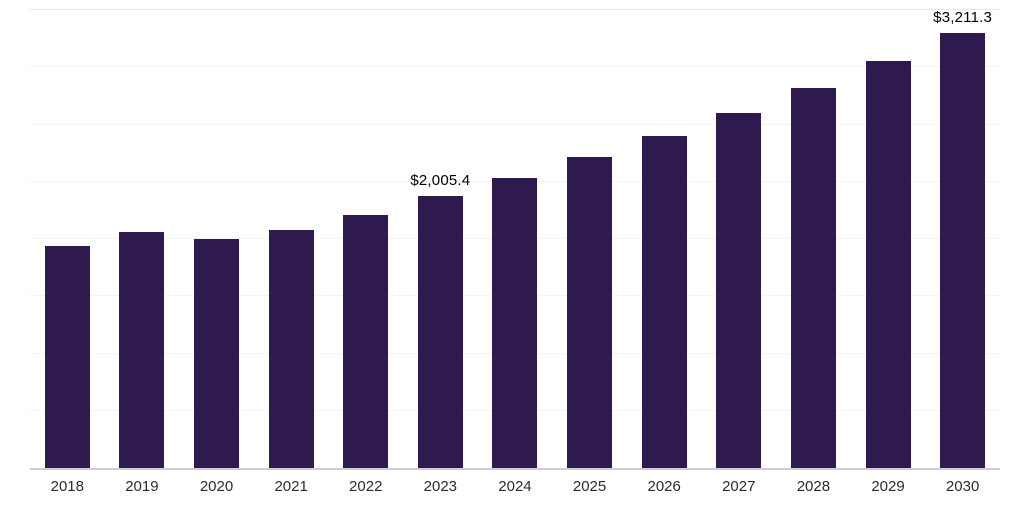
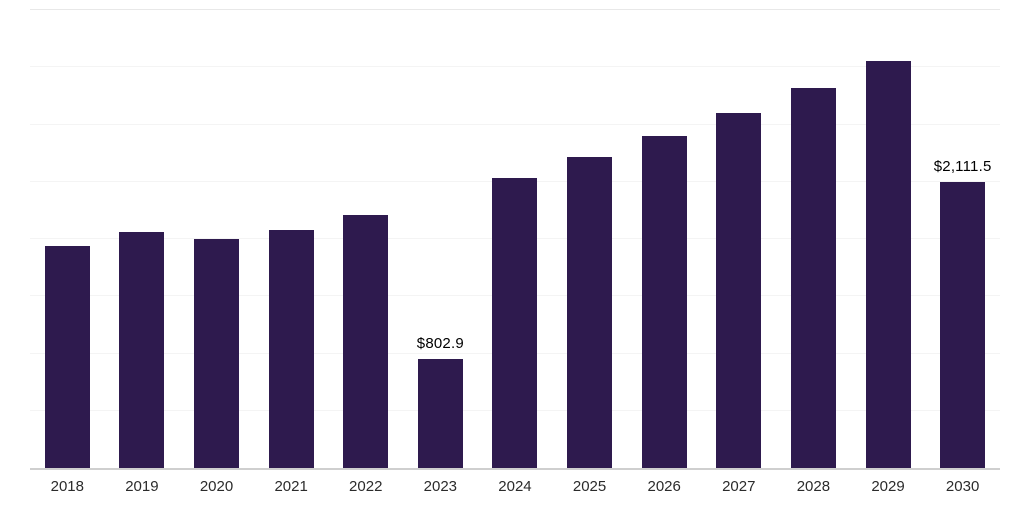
2023: $2,005.4 -> $802.9
2030: $3,211.3 -> $2,111.5
